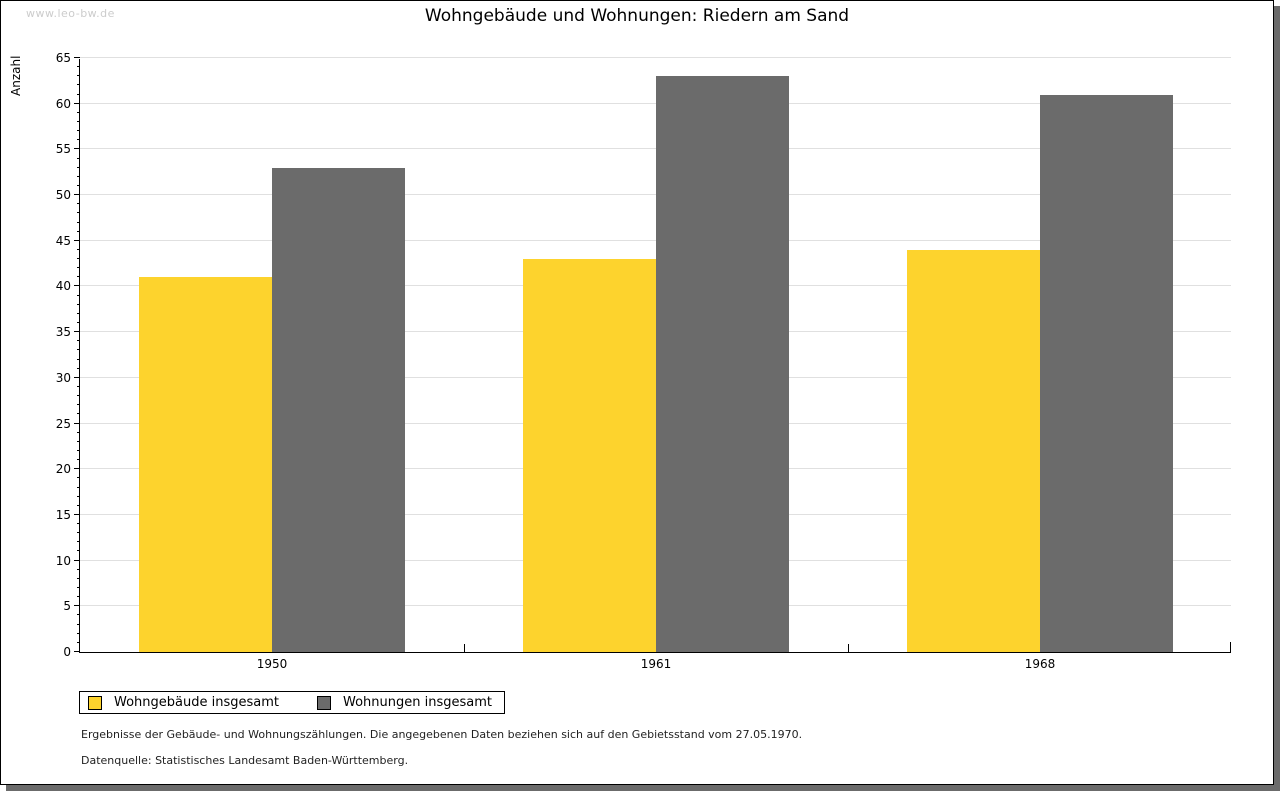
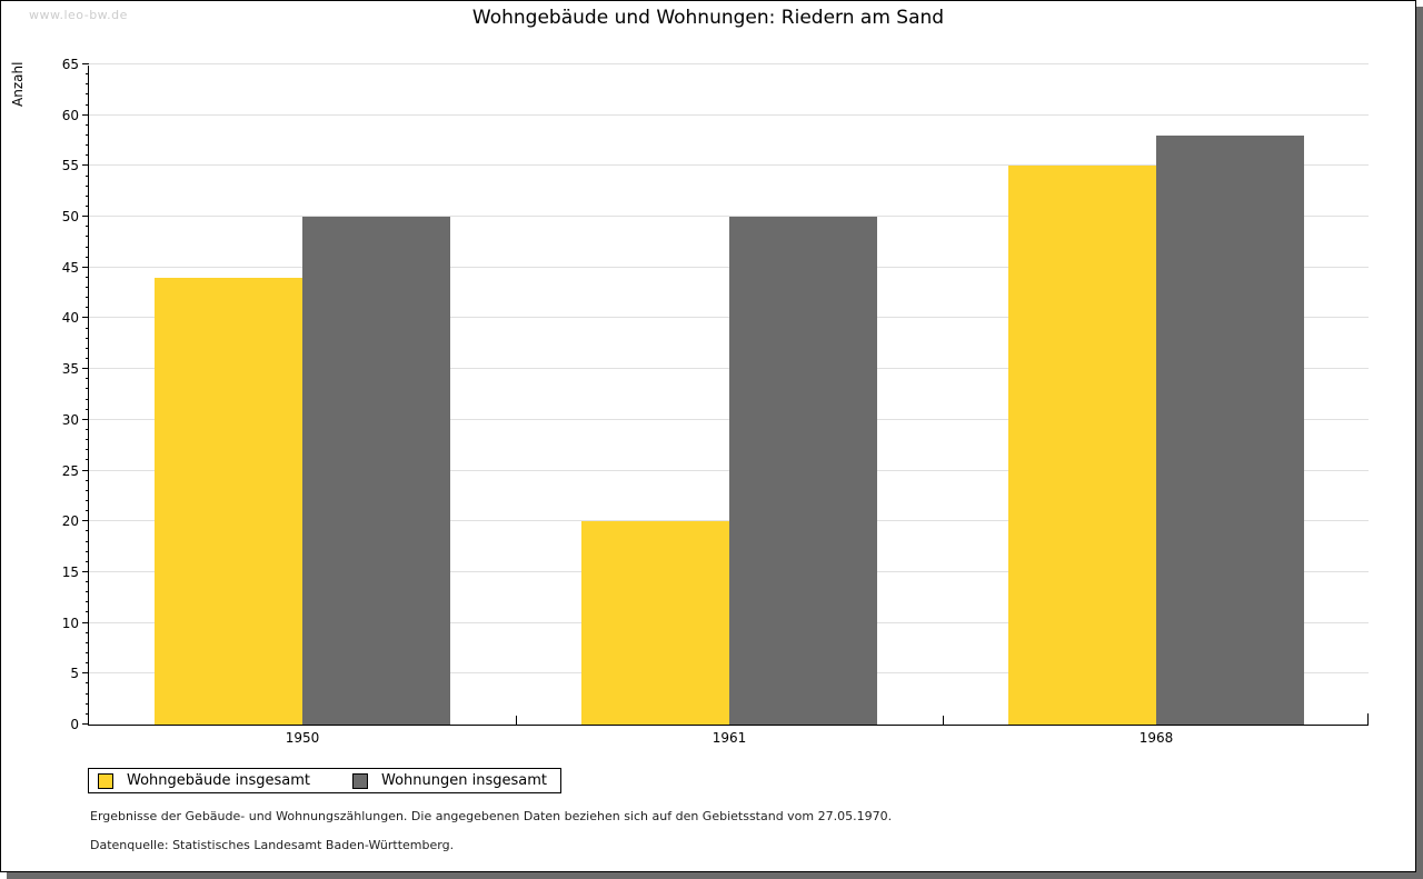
Wohngebäude insgesamt/1950: 41 -> 44
Wohnungen insgesamt/1950: 53 -> 50
Wohngebäude insgesamt/1961: 43 -> 20
Wohnungen insgesamt/1961: 63 -> 50
Wohngebäude insgesamt/1968: 44 -> 55
Wohnungen insgesamt/1968: 61 -> 58
